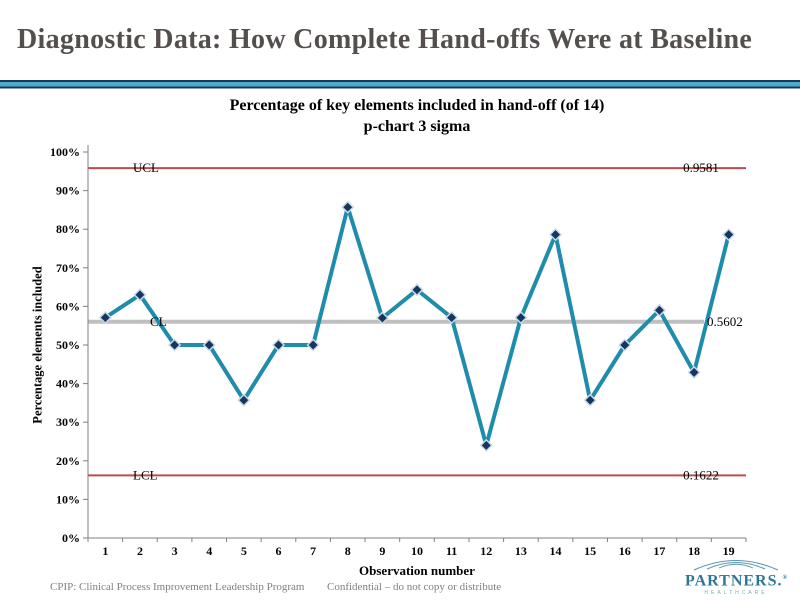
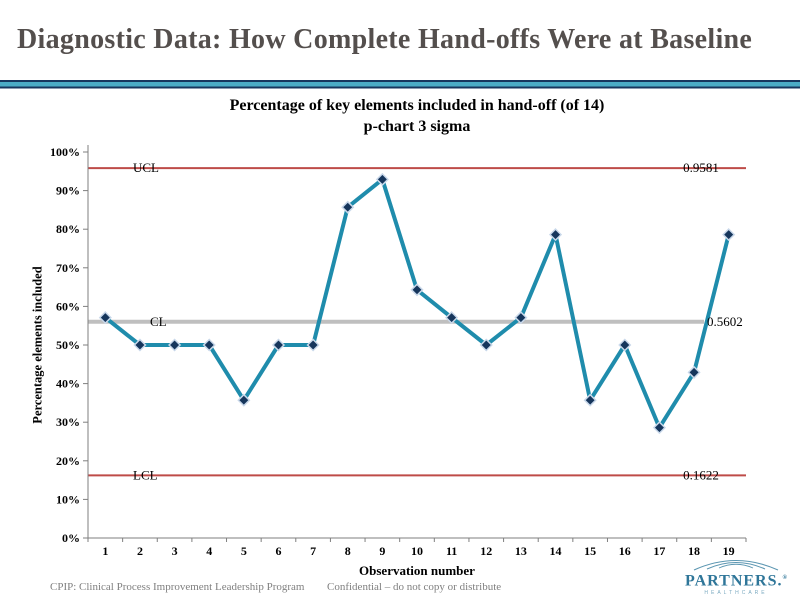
2: 63% -> 50%
9: 57% -> 93%
12: 24% -> 50%
17: 59% -> 29%
